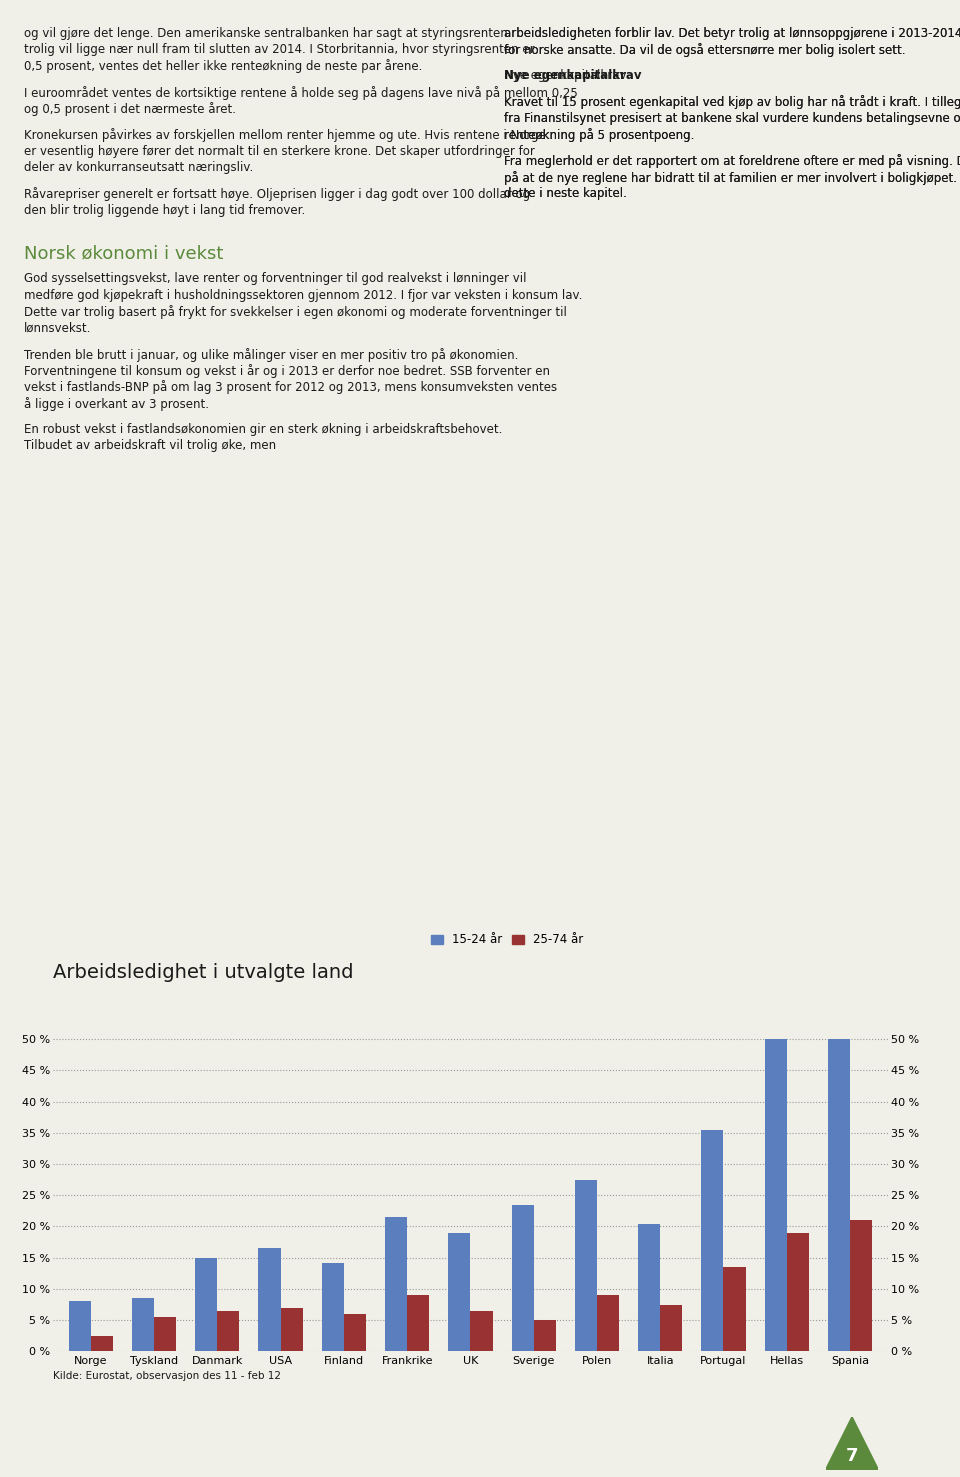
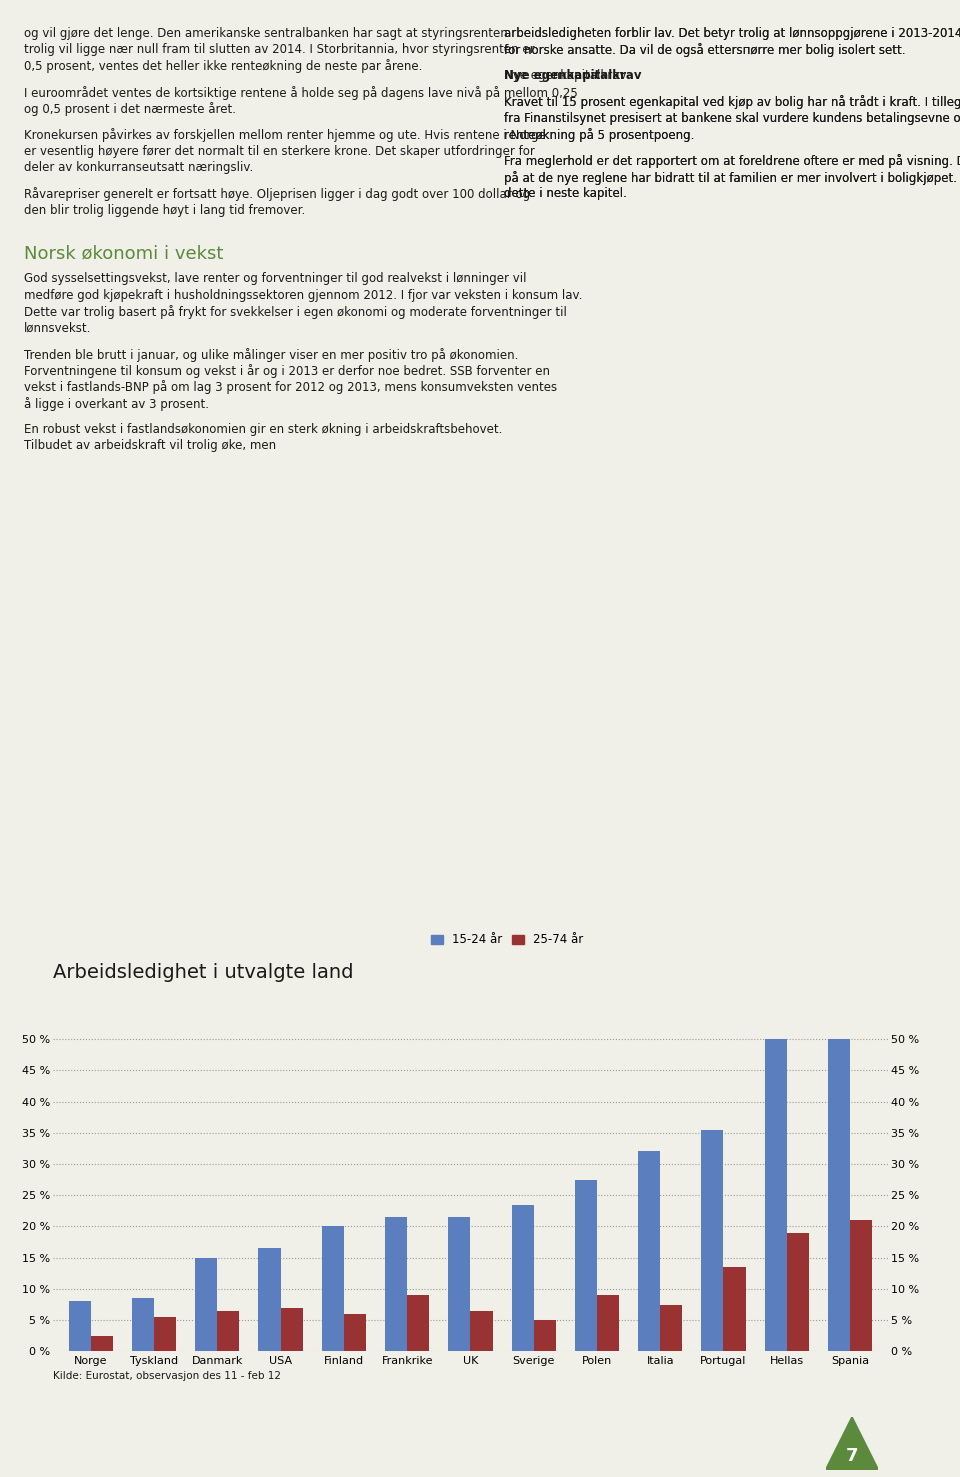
15-24 år/Finland: 14.2 % -> 20.0 %
15-24 år/UK: 19.0 % -> 21.5 %
15-24 år/Italia: 20.4 % -> 32.0 %
